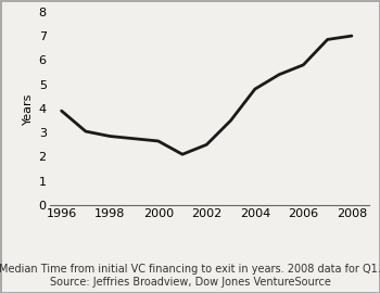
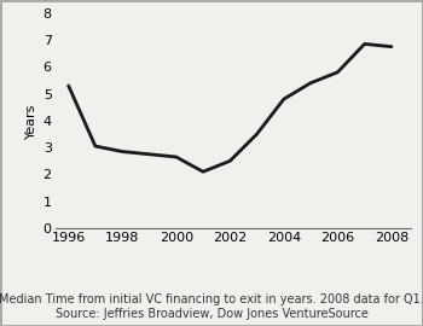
1996: 3.90 -> 5.30
2008: 7.00 -> 6.75
